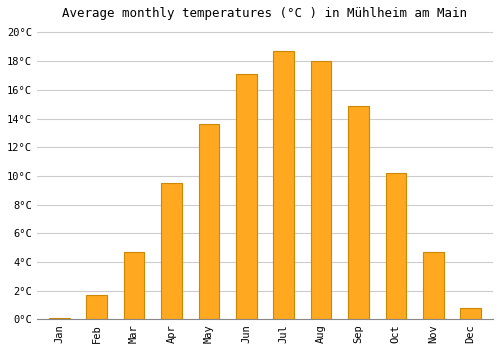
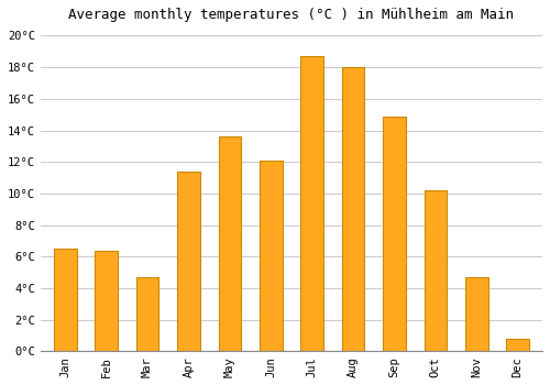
Jan: 0.1°C -> 6.5°C
Feb: 1.7°C -> 6.4°C
Apr: 9.5°C -> 11.4°C
Jun: 17.1°C -> 12.1°C
